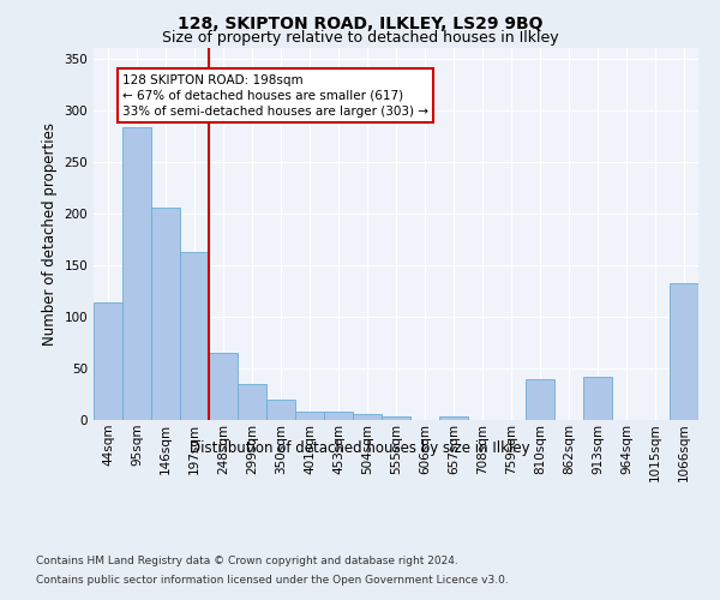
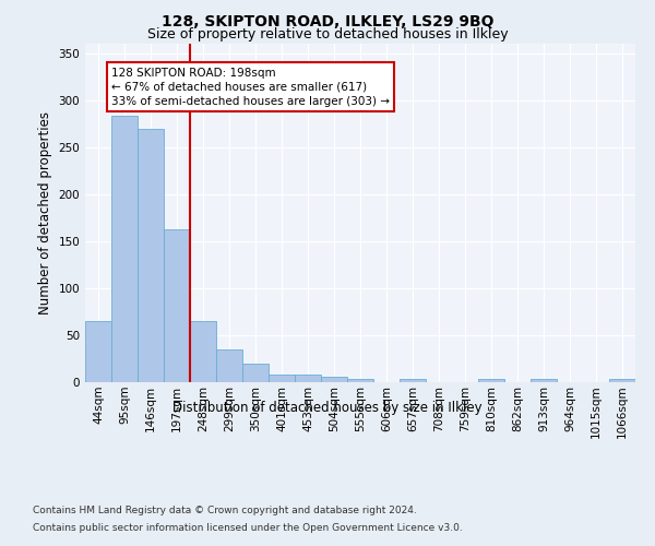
44sqm: 114 -> 65
146sqm: 206 -> 270
810sqm: 40 -> 3
913sqm: 42 -> 3
1066sqm: 132 -> 3
